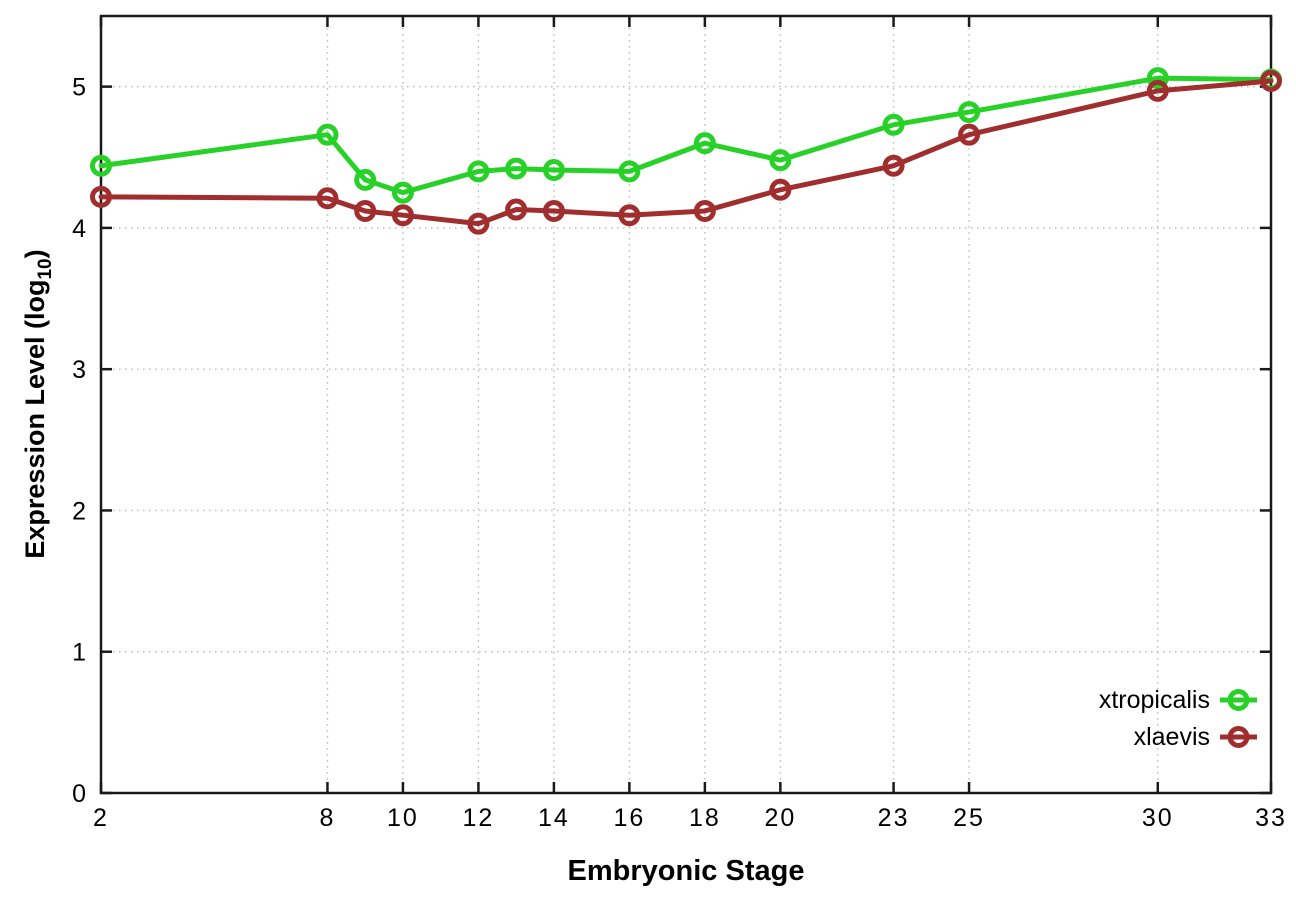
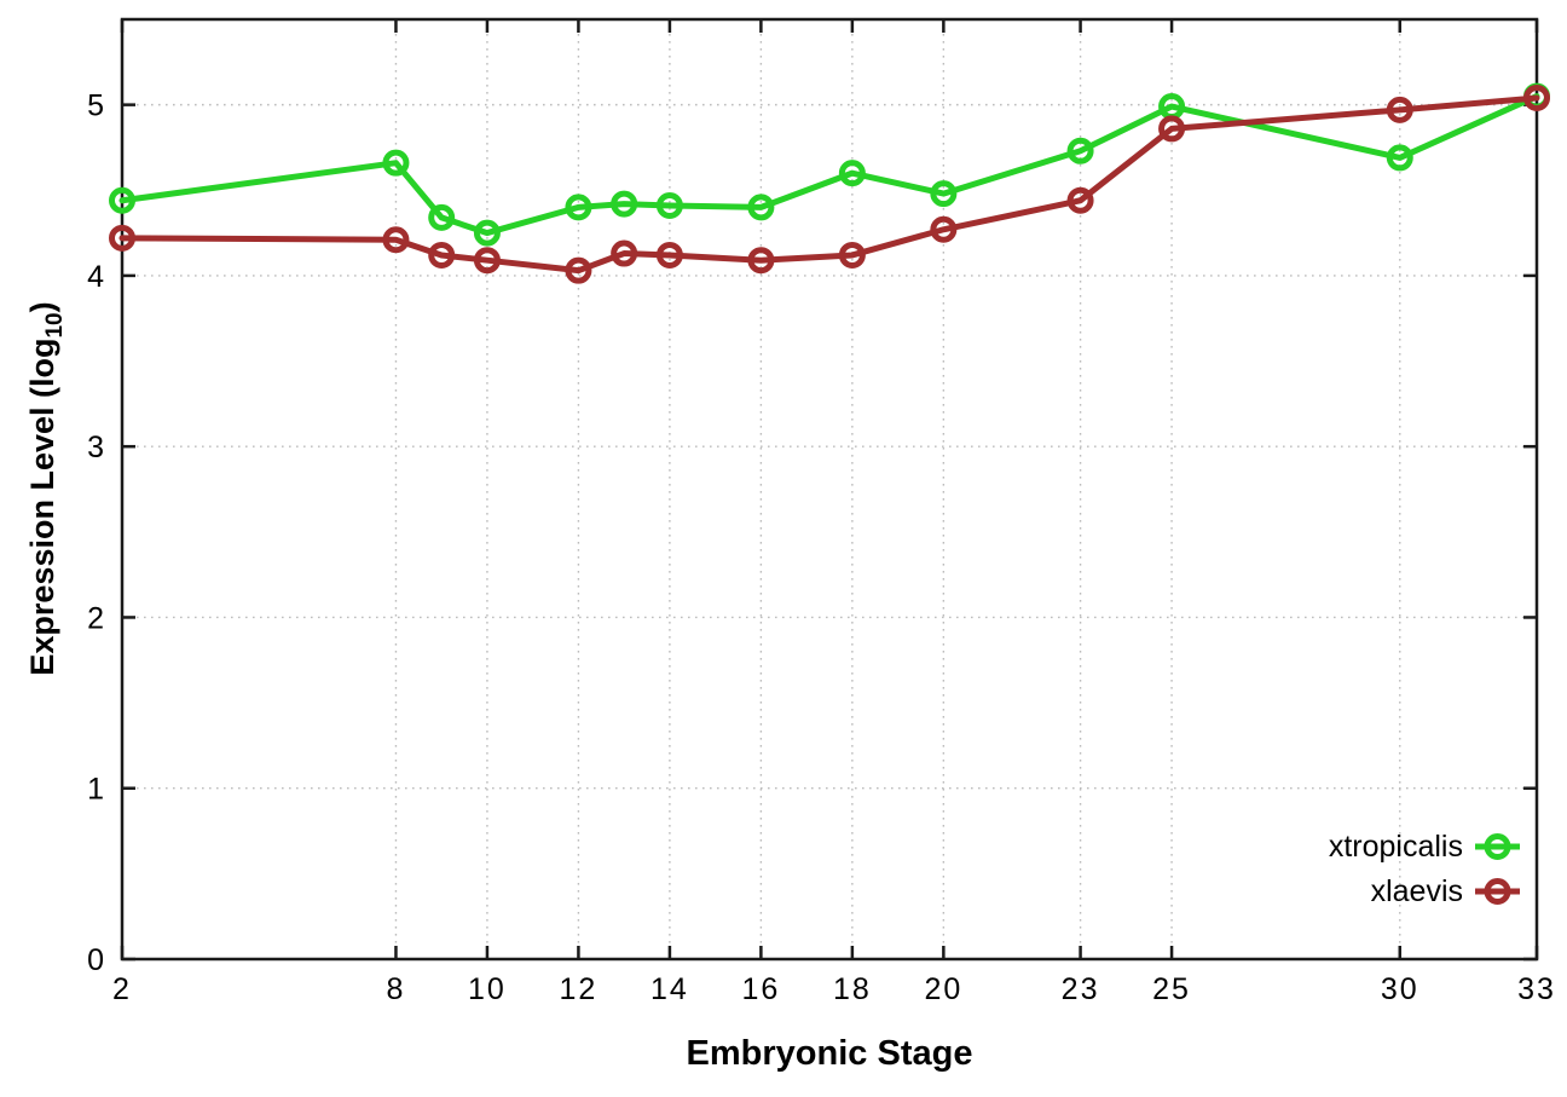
xtropicalis/25: 4.82 -> 4.99
xlaevis/25: 4.66 -> 4.86
xtropicalis/30: 5.06 -> 4.69
